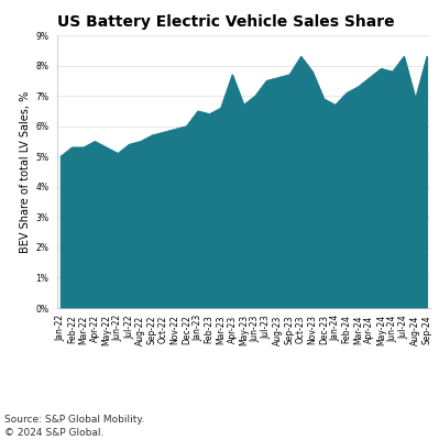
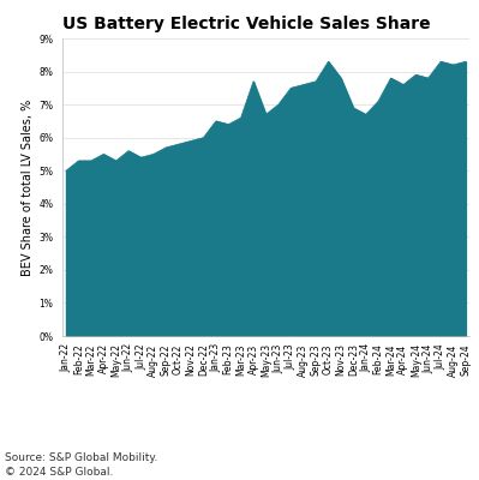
Jun-22: 5.1% -> 5.6%
Mar-24: 7.3% -> 7.8%
Aug-24: 6.9% -> 8.2%
